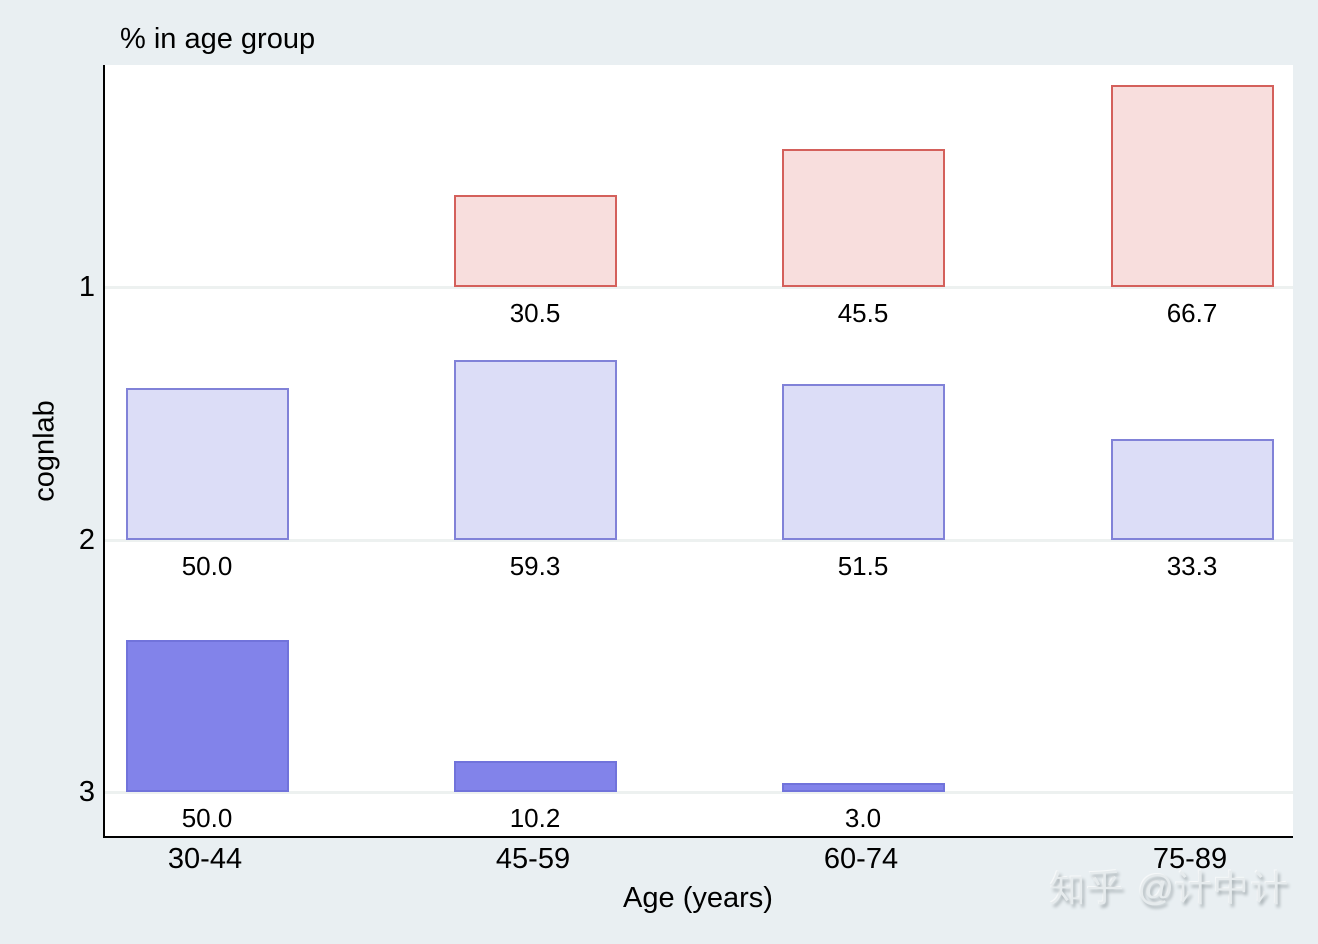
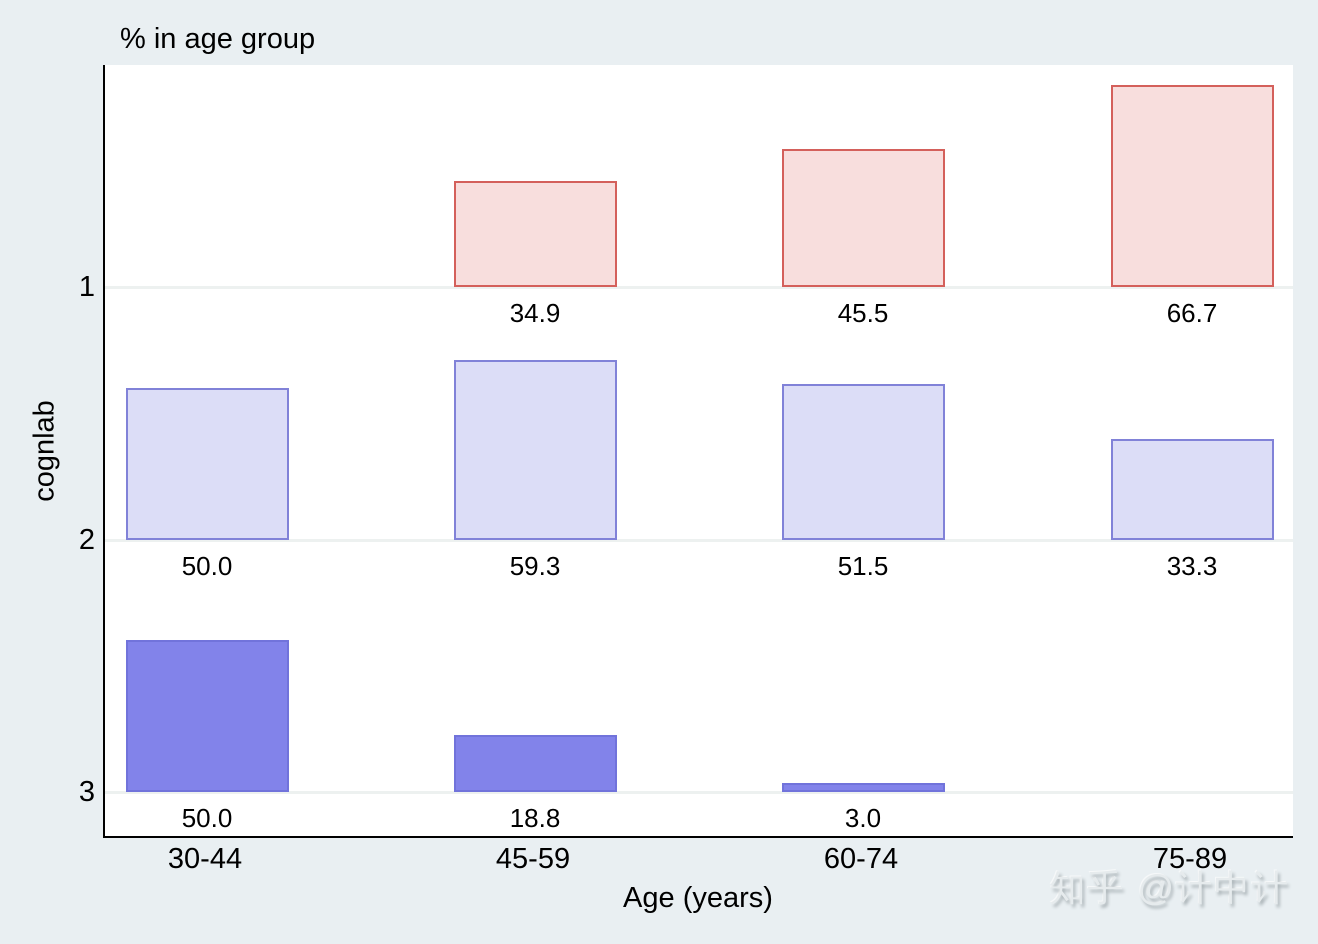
1/45-59: 30.5 -> 34.9
3/45-59: 10.2 -> 18.8
